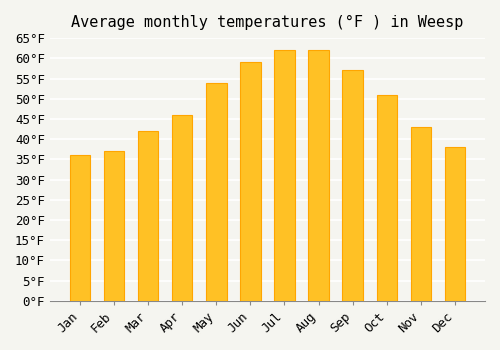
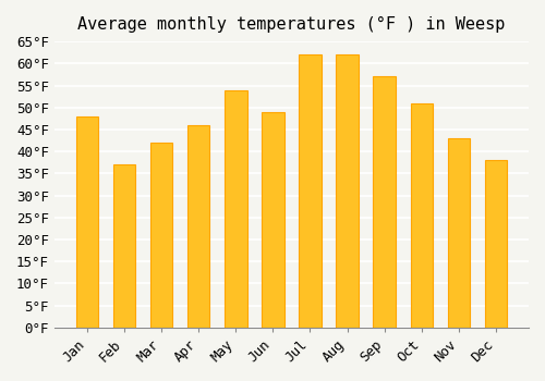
Jan: 36°F -> 48°F
Jun: 59°F -> 49°F
